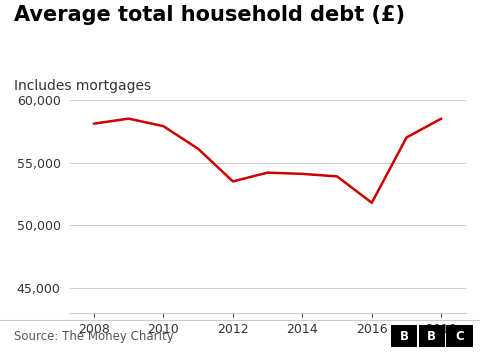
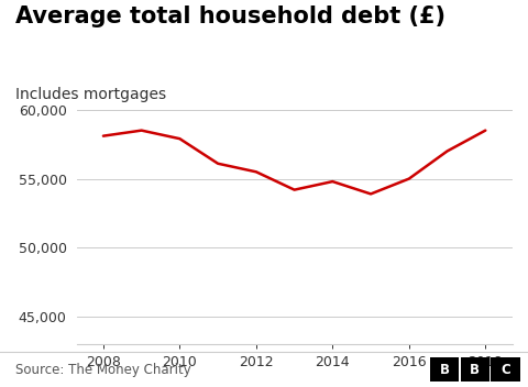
2012: 53,500 -> 55,500
2014: 54,100 -> 54,800
2016: 51,800 -> 55,000
